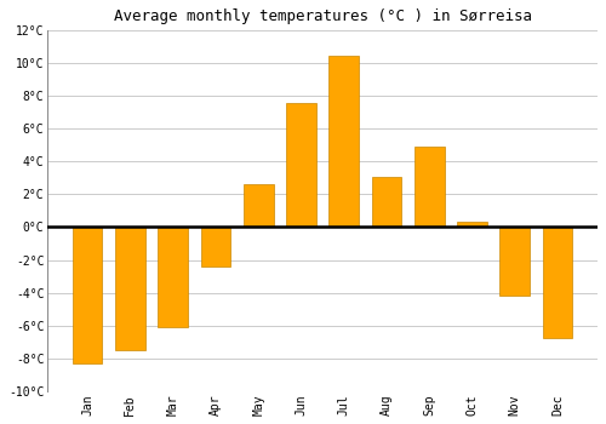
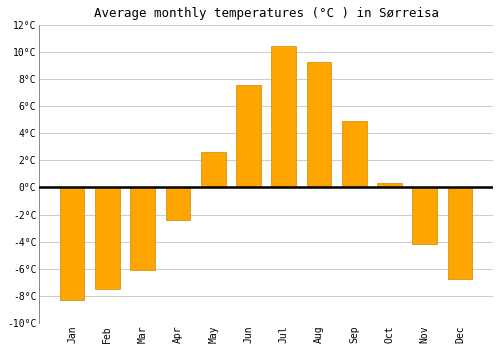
Aug: 3.1°C -> 9.3°C
